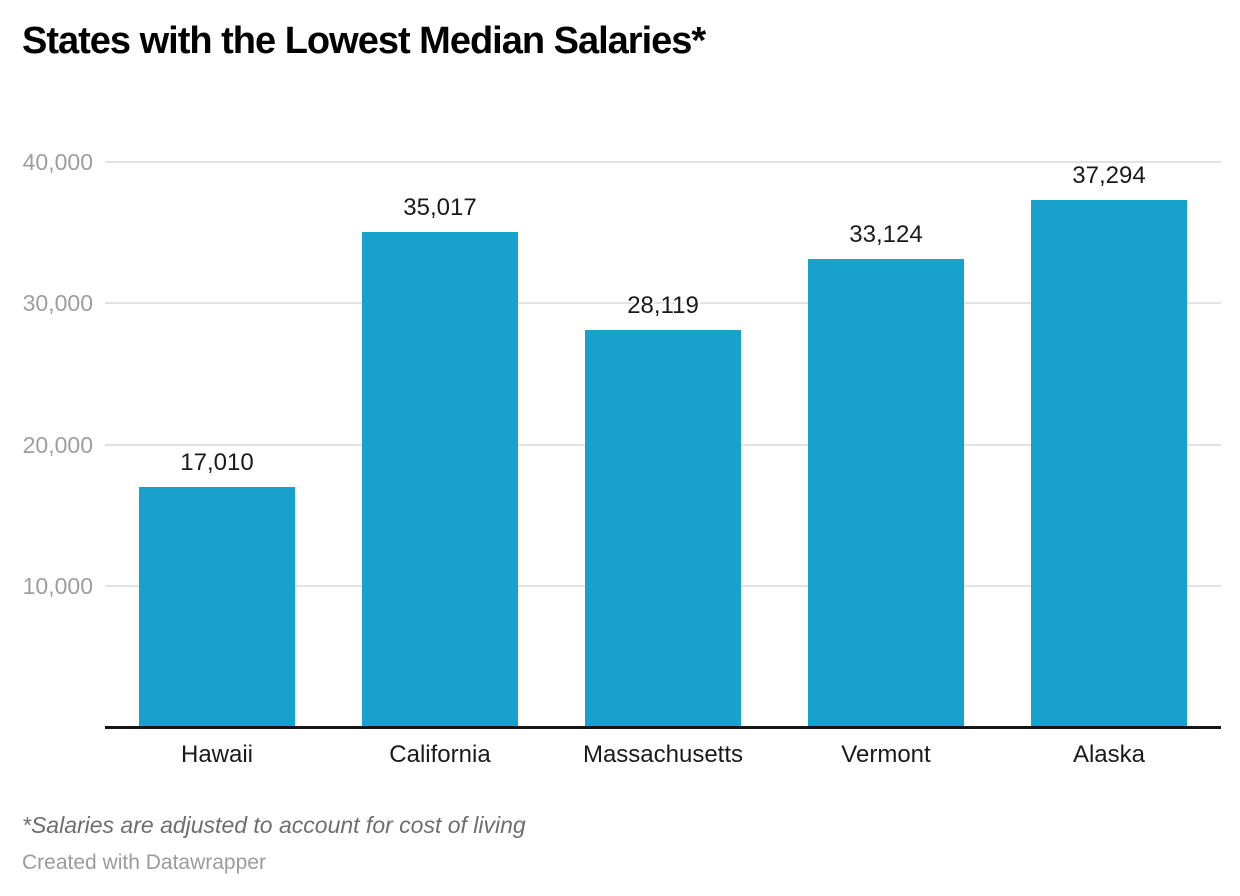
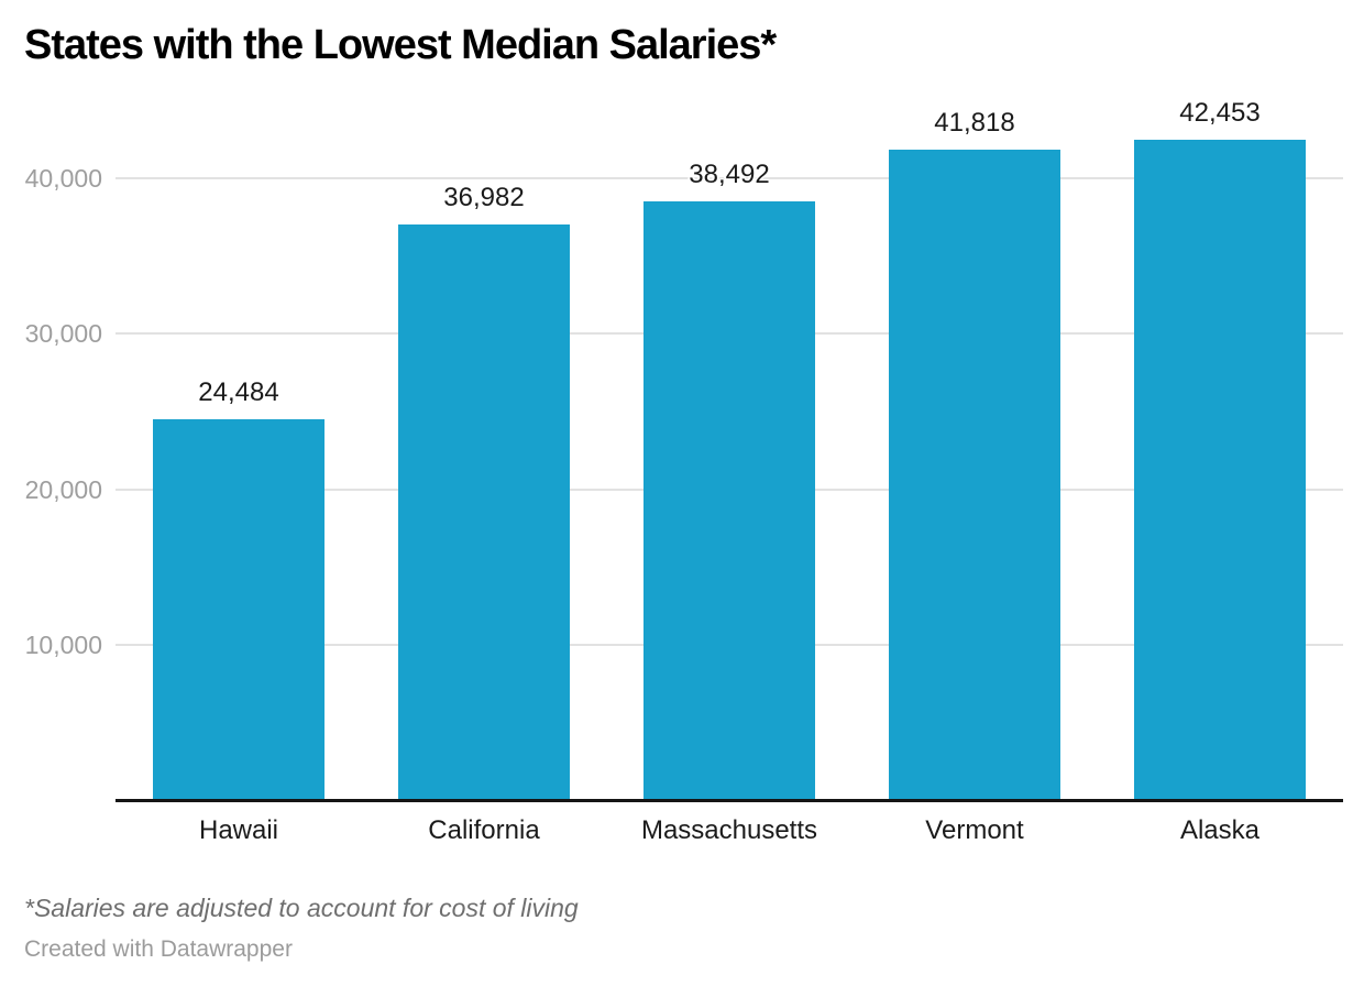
Hawaii: 17,010 -> 24,484
California: 35,017 -> 36,982
Massachusetts: 28,119 -> 38,492
Vermont: 33,124 -> 41,818
Alaska: 37,294 -> 42,453
